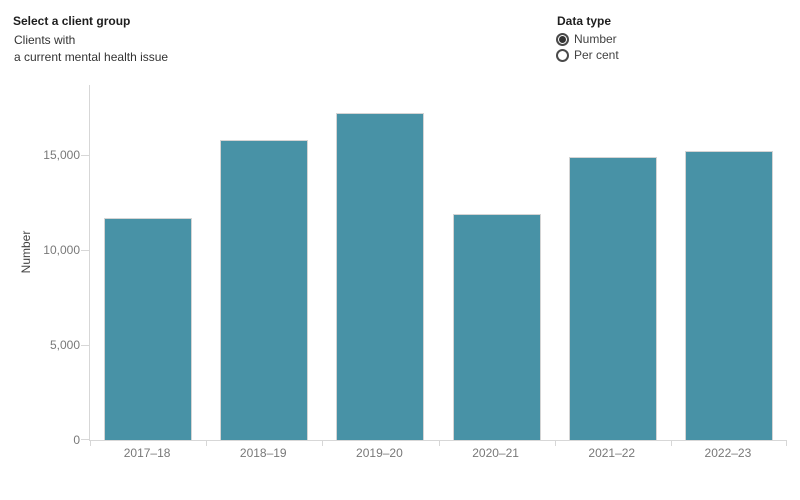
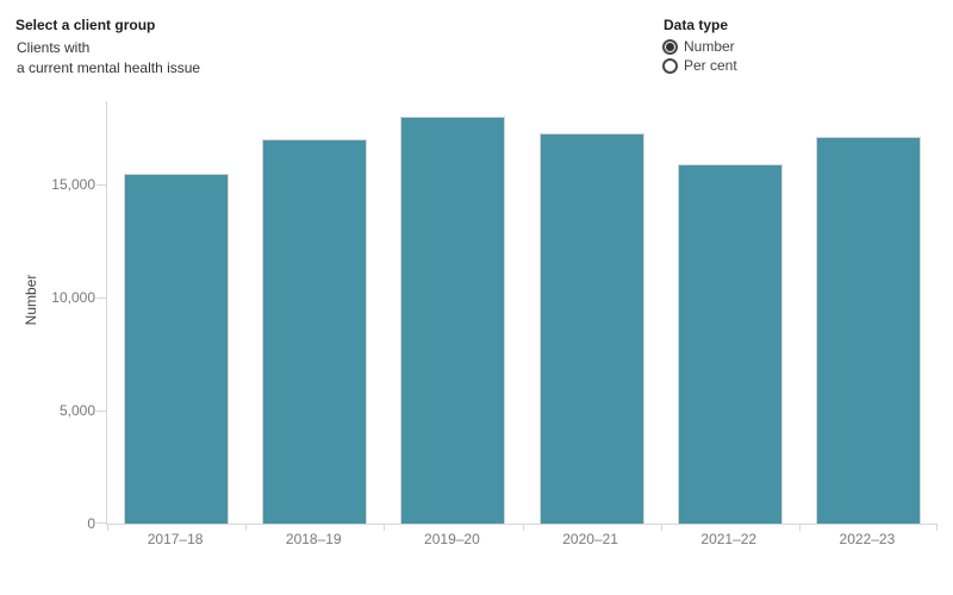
2017–18: 11700 -> 15500
2018–19: 15800 -> 17000
2019–20: 17200 -> 18000
2020–21: 11900 -> 17300
2021–22: 14900 -> 15900
2022–23: 15200 -> 17100
